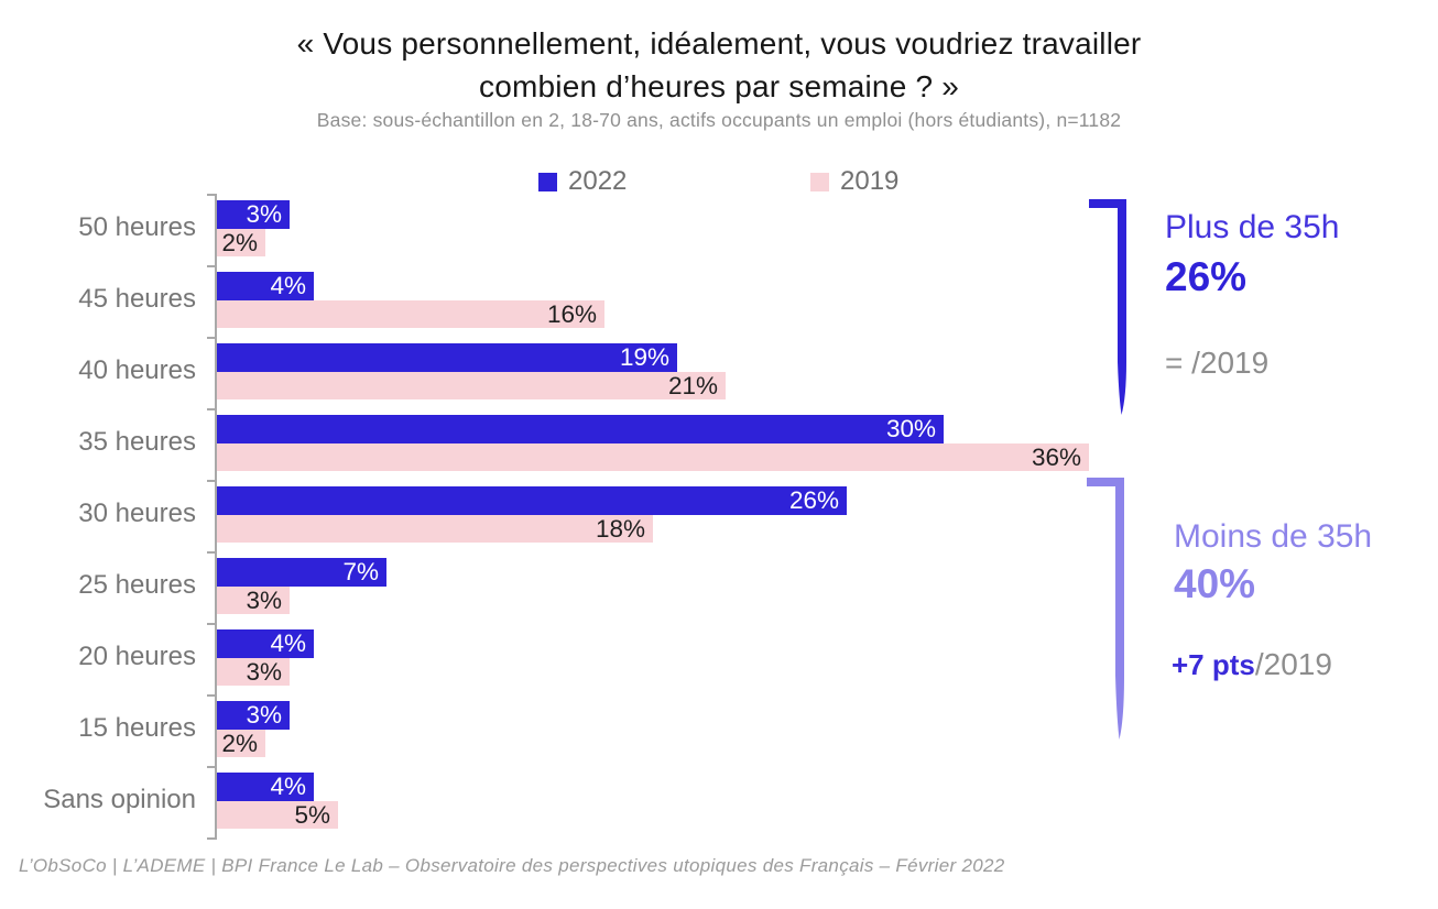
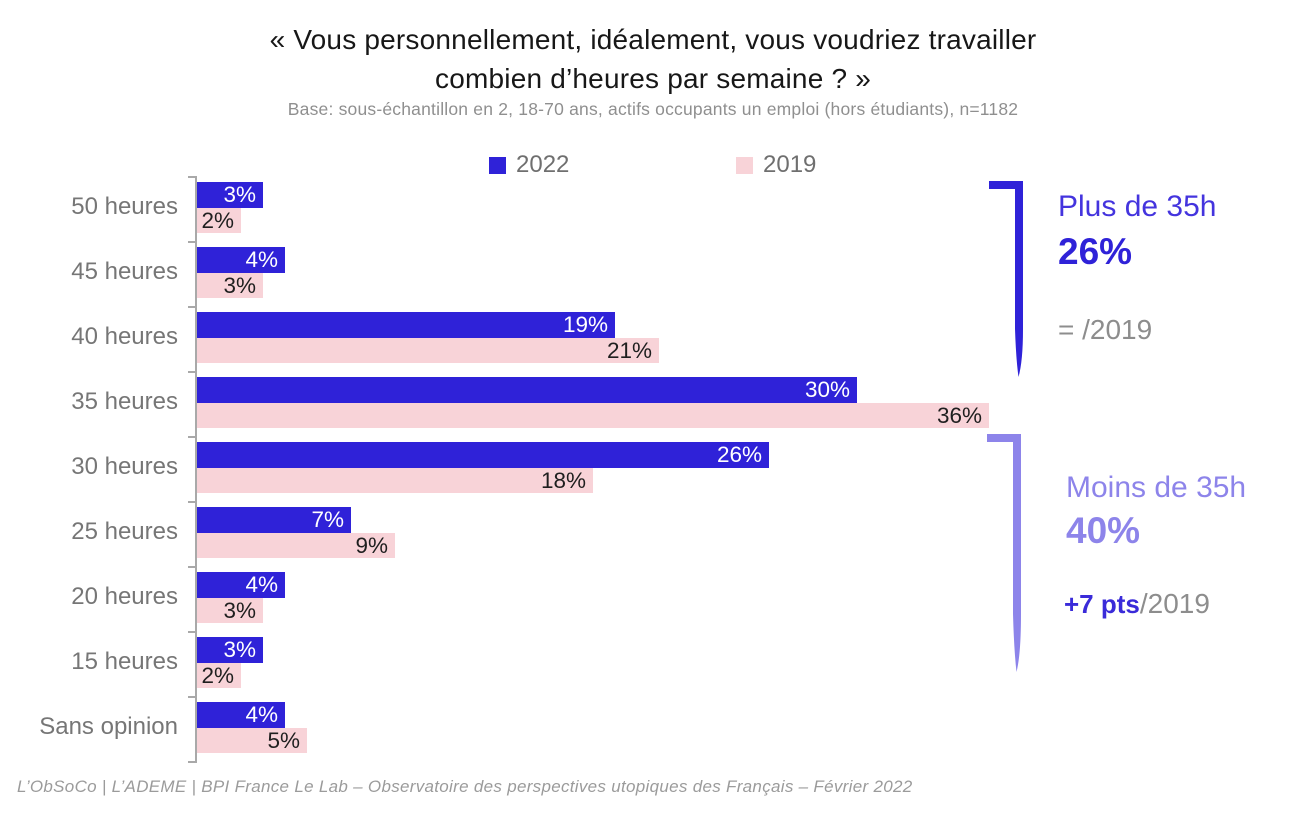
2019/45 heures: 16% -> 3%
2019/25 heures: 3% -> 9%
